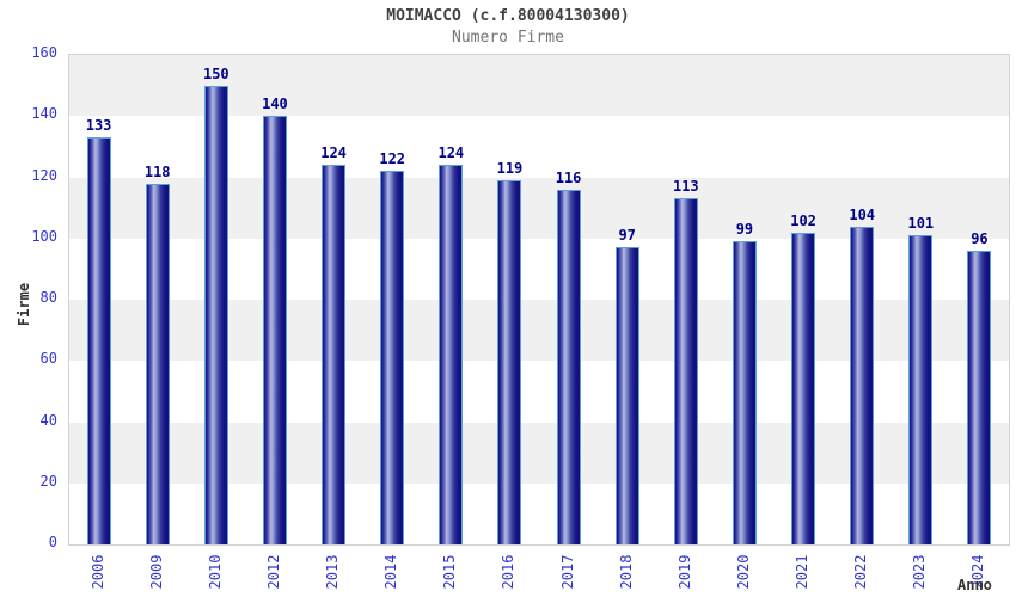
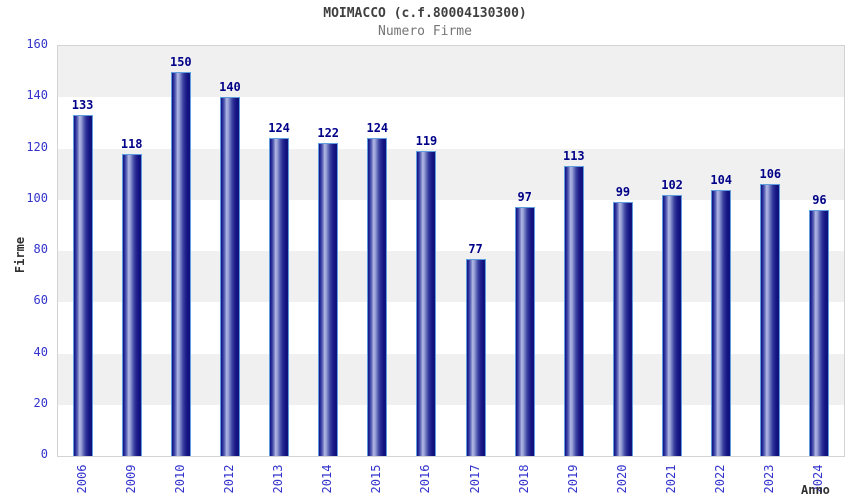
2017: 116 -> 77
2023: 101 -> 106
